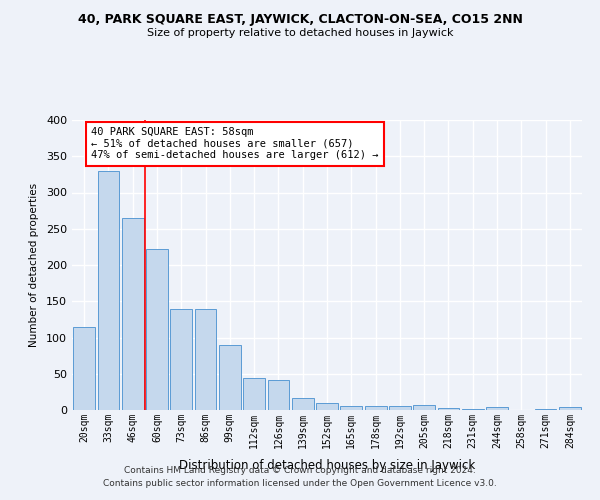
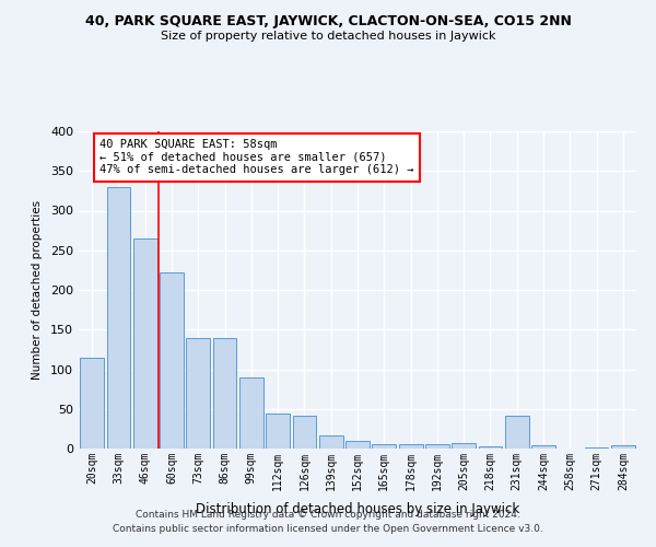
231sqm: 1 -> 42
